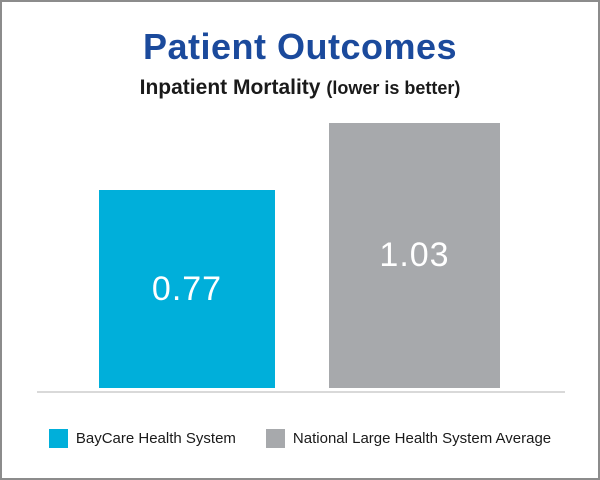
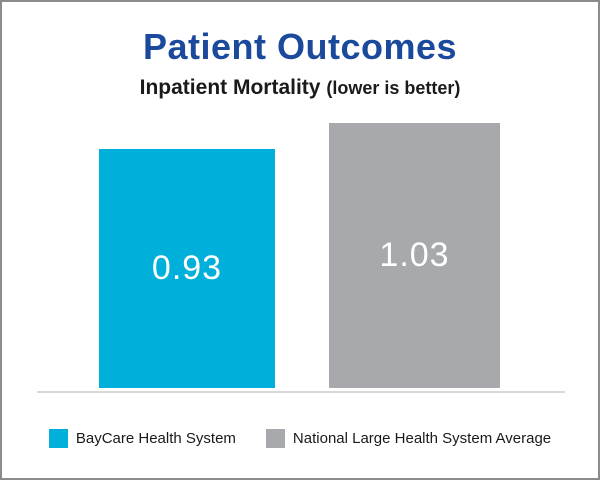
BayCare Health System: 0.77 -> 0.93
